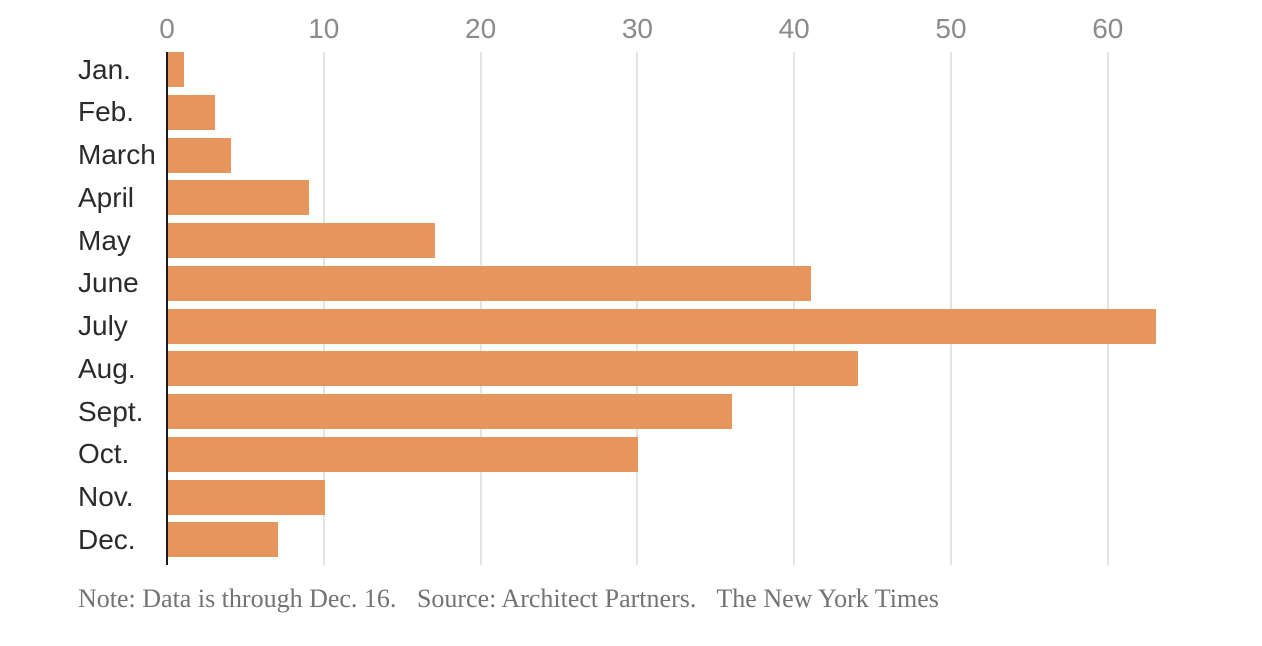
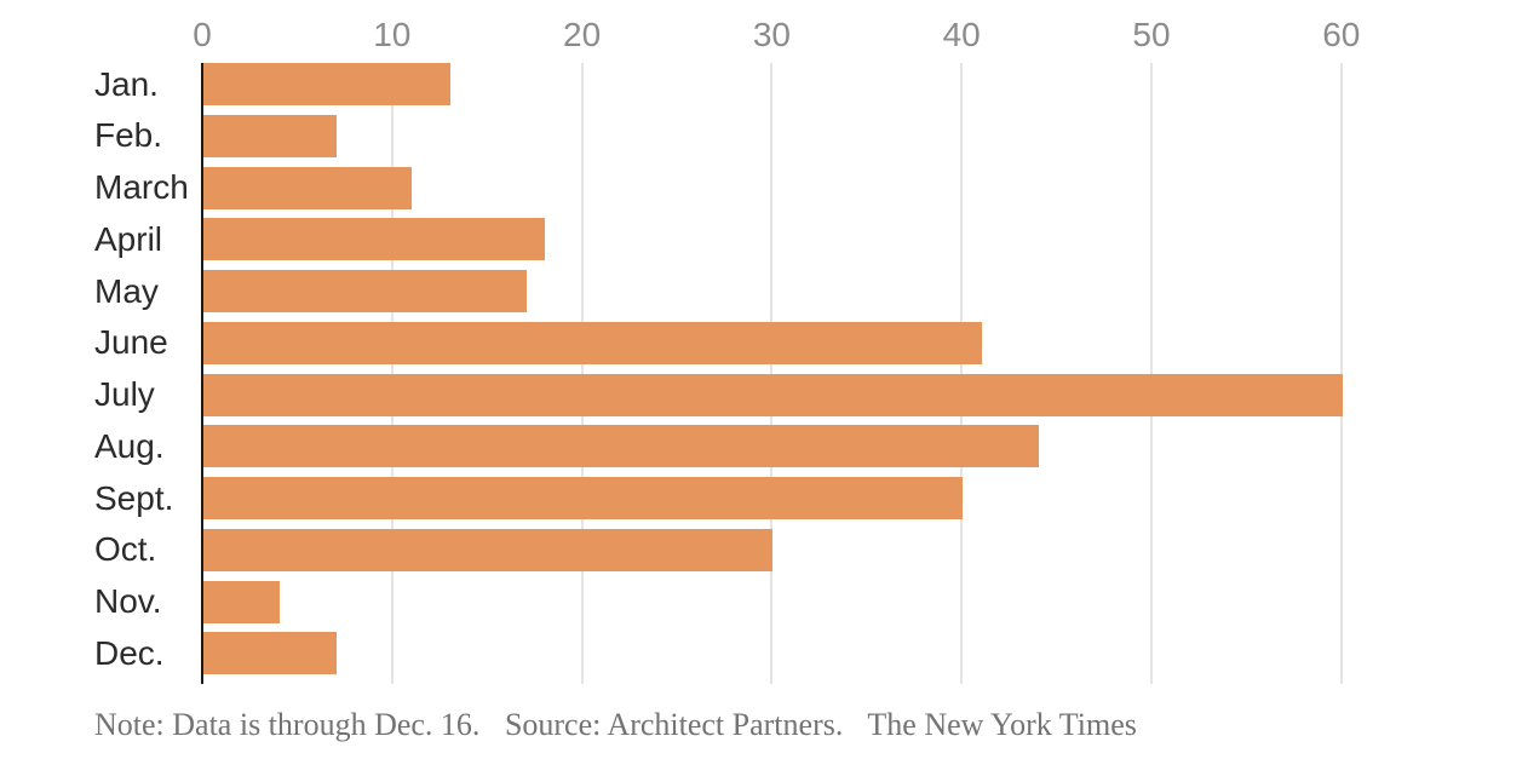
Jan.: 1 -> 13
Feb.: 3 -> 7
March: 4 -> 11
April: 9 -> 18
July: 63 -> 60
Sept.: 36 -> 40
Nov.: 10 -> 4
